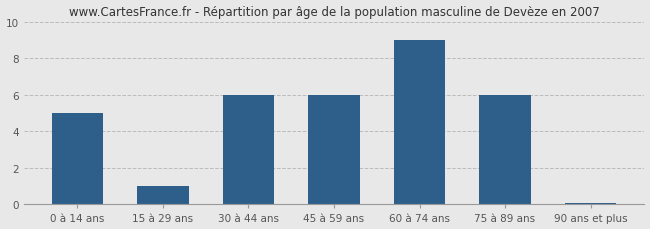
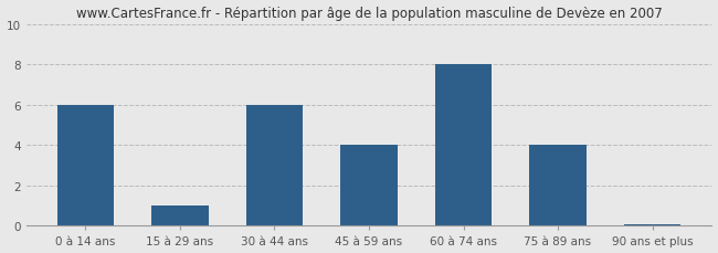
0 à 14 ans: 5.0 -> 6.0
45 à 59 ans: 6.0 -> 4.0
60 à 74 ans: 9.0 -> 8.0
75 à 89 ans: 6.0 -> 4.0
